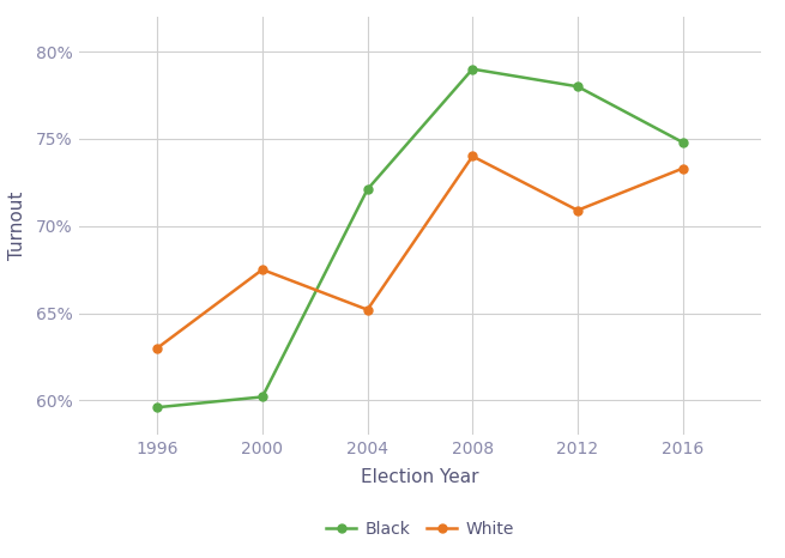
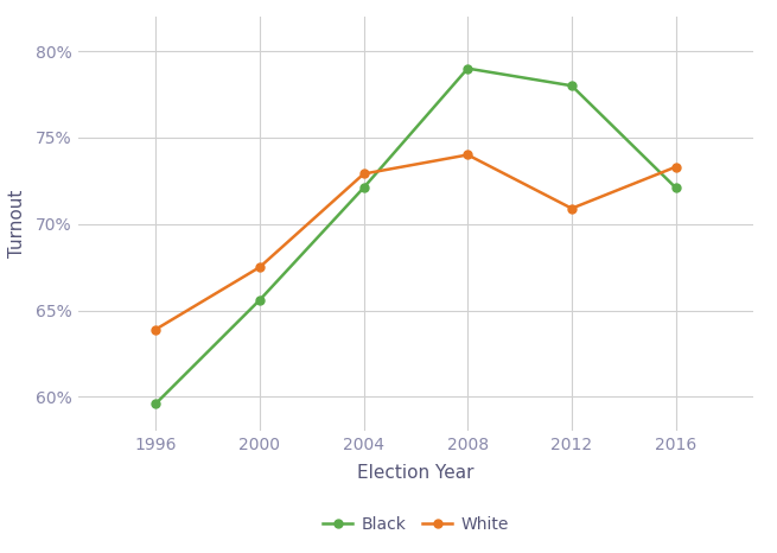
White/1996: 63.0% -> 63.9%
Black/2000: 60.2% -> 65.6%
White/2004: 65.2% -> 72.9%
Black/2016: 74.8% -> 72.1%
